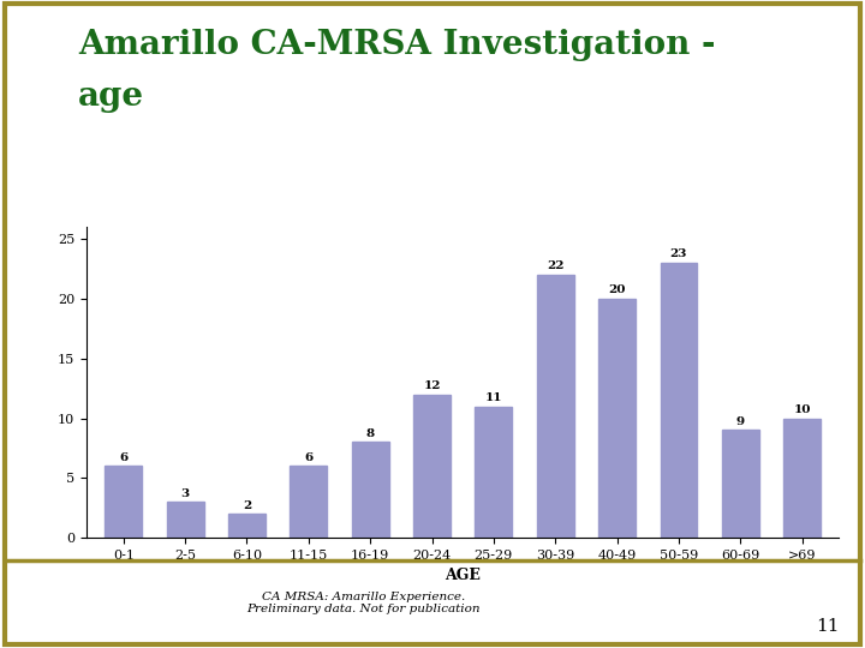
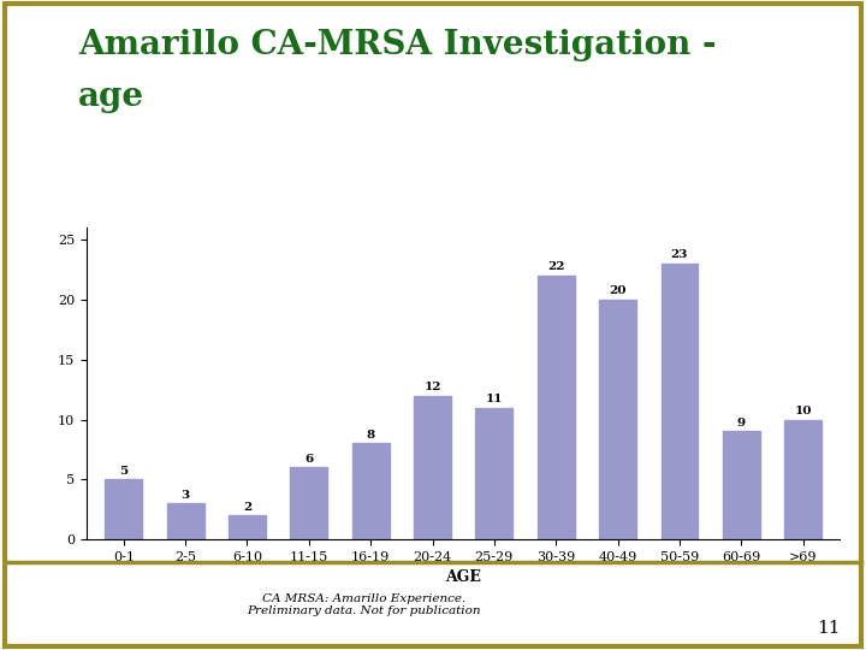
0-1: 6 -> 5
